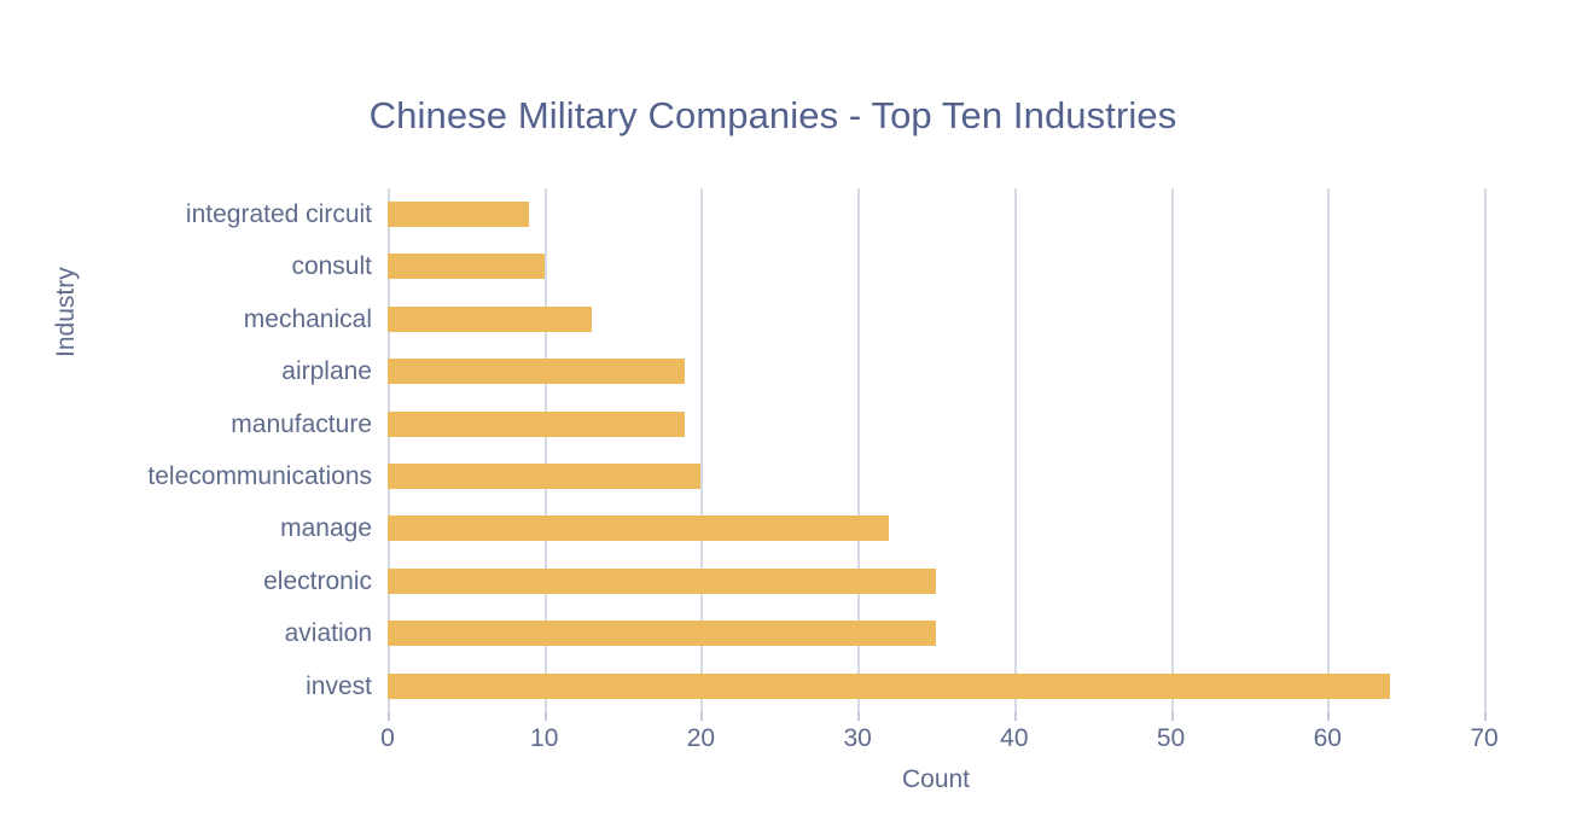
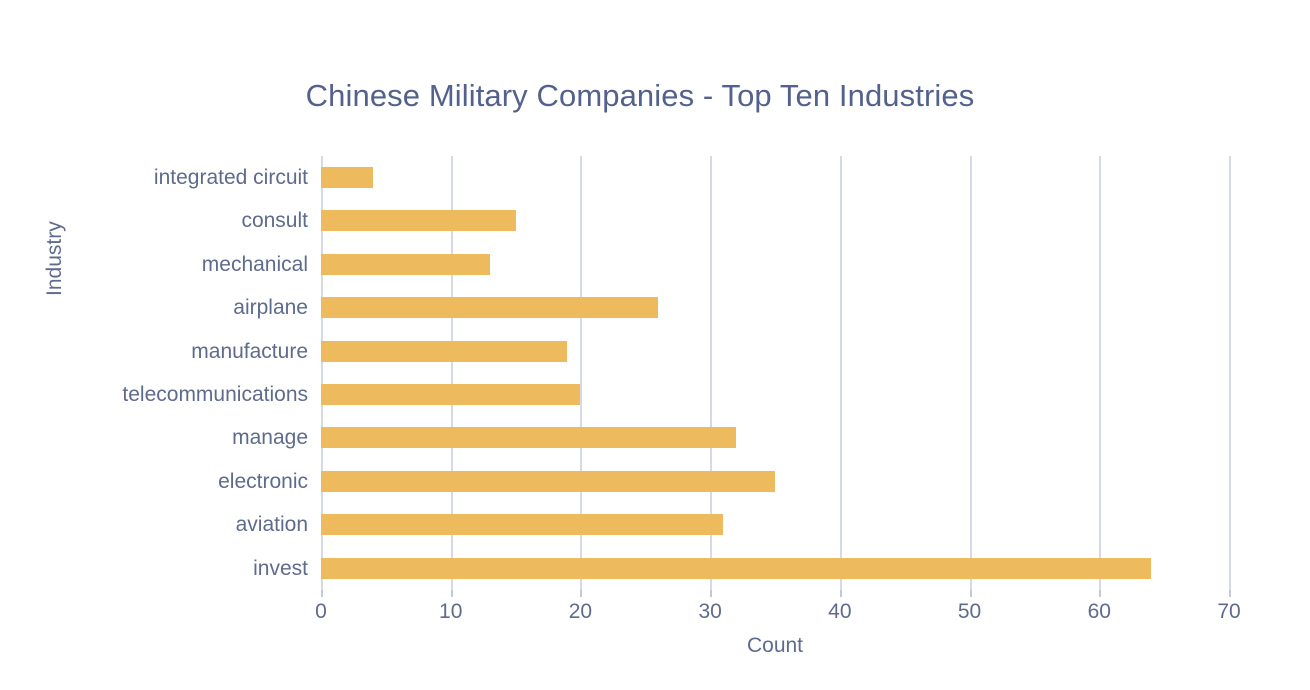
integrated circuit: 9 -> 4
consult: 10 -> 15
airplane: 19 -> 26
aviation: 35 -> 31
